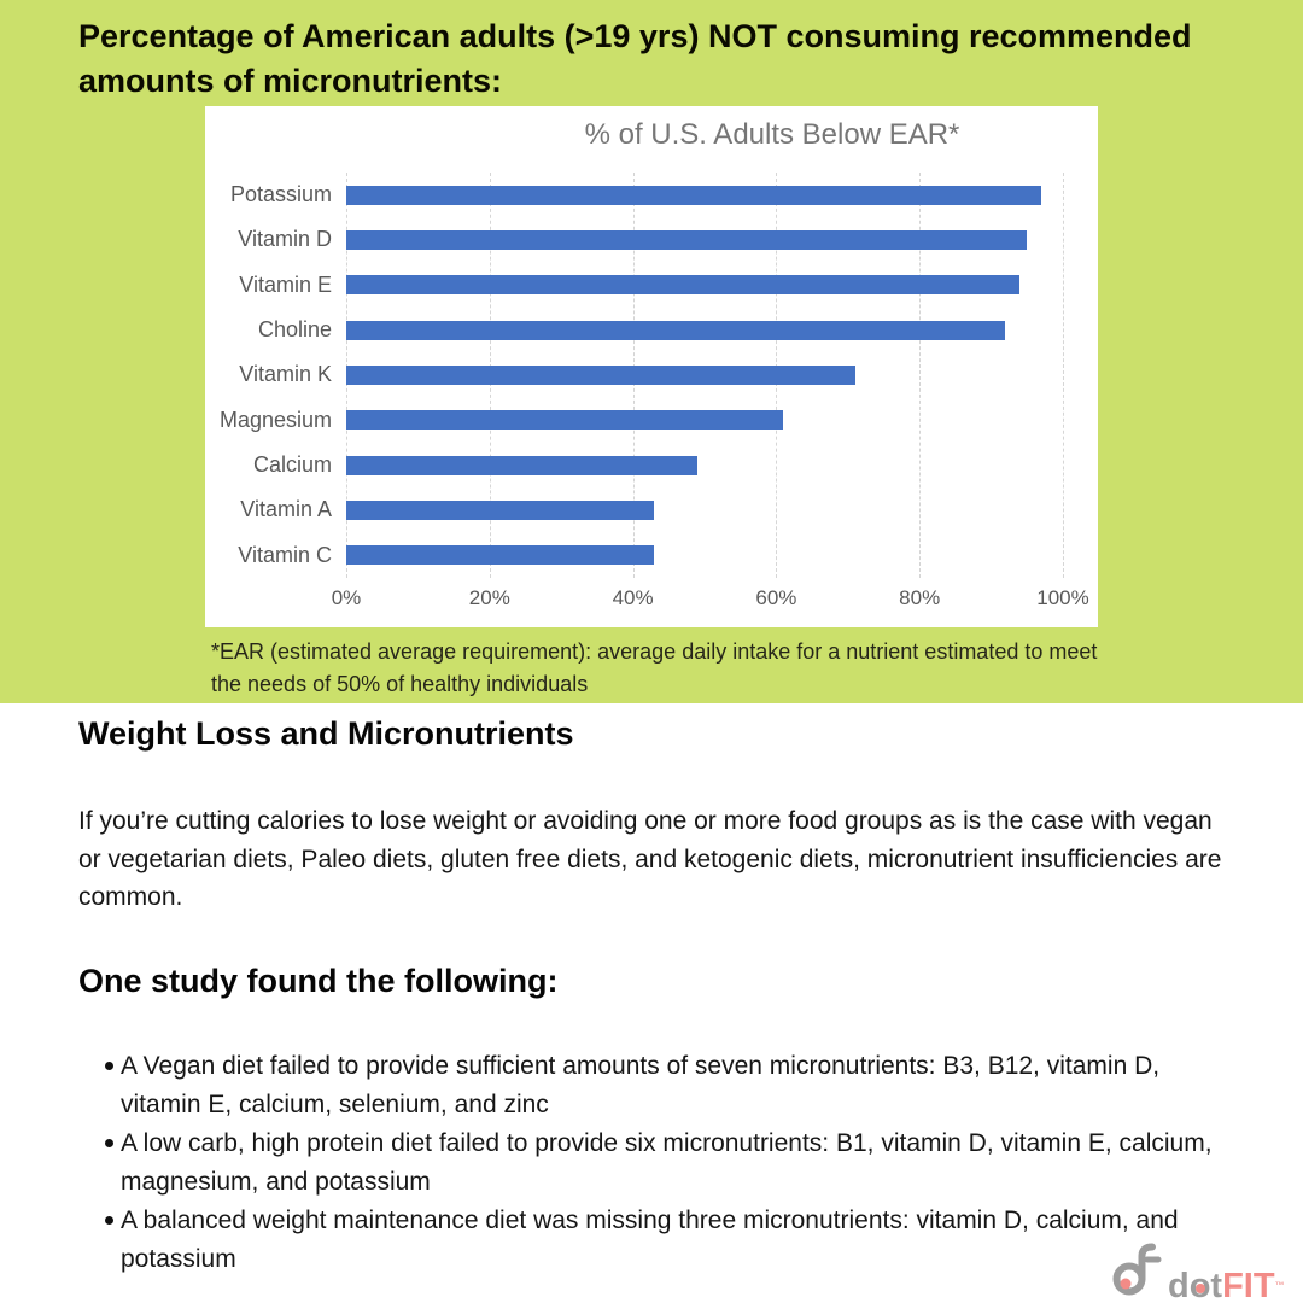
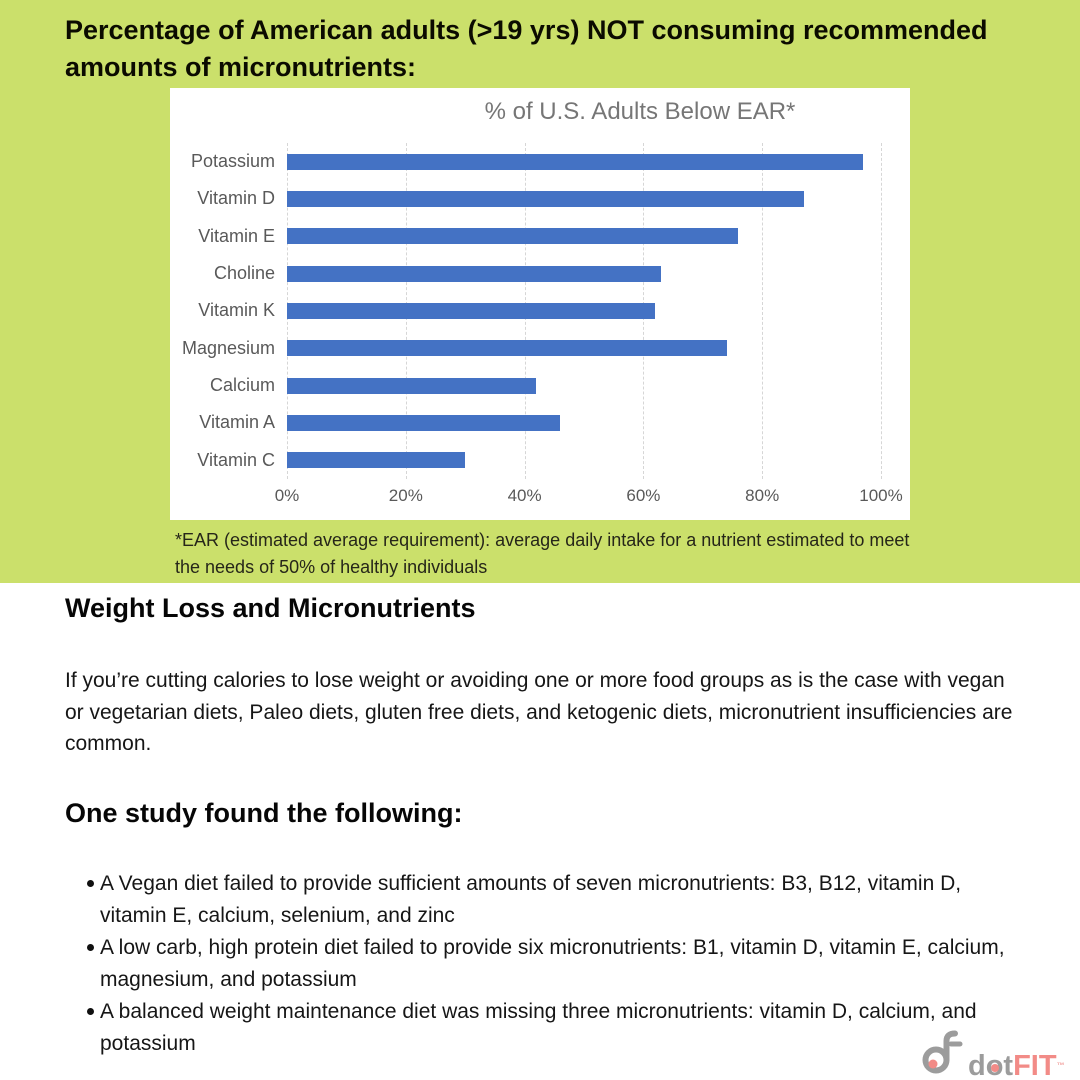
Vitamin D: 95% -> 87%
Vitamin E: 94% -> 76%
Choline: 92% -> 63%
Vitamin K: 71% -> 62%
Magnesium: 61% -> 74%
Calcium: 49% -> 42%
Vitamin A: 43% -> 46%
Vitamin C: 43% -> 30%
